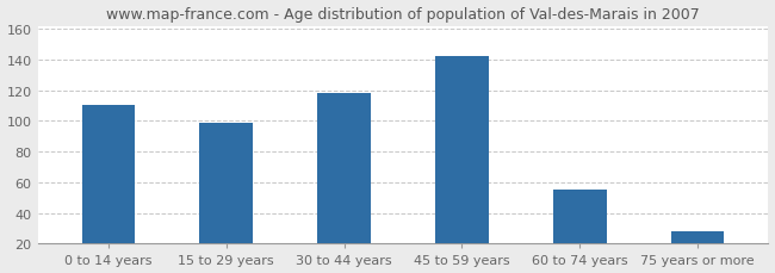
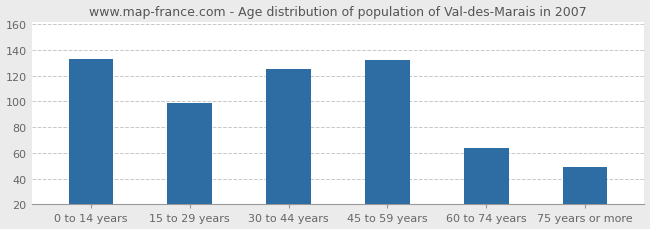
0 to 14 years: 110 -> 133
30 to 44 years: 118 -> 125
45 to 59 years: 142 -> 132
60 to 74 years: 55 -> 64
75 years or more: 28 -> 49
